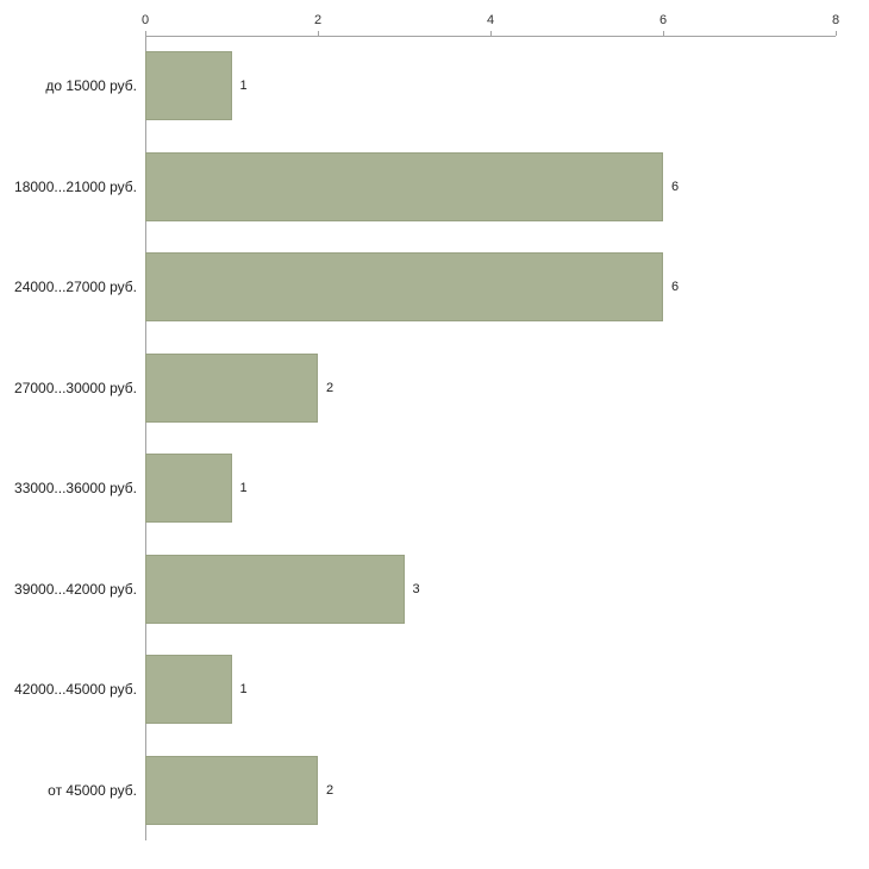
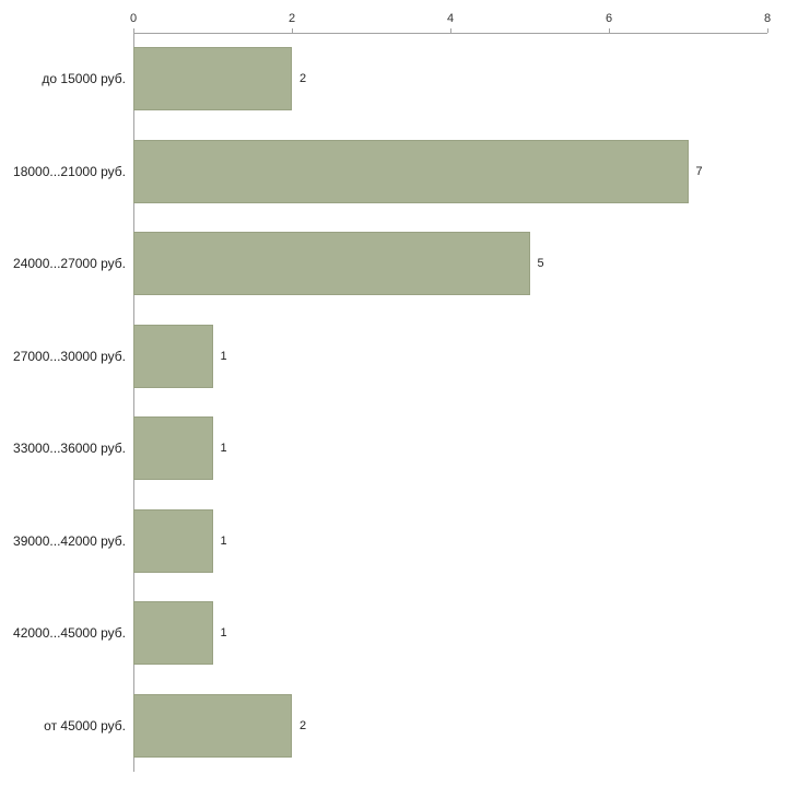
до 15000 руб.: 1 -> 2
18000...21000 руб.: 6 -> 7
24000...27000 руб.: 6 -> 5
27000...30000 руб.: 2 -> 1
39000...42000 руб.: 3 -> 1
